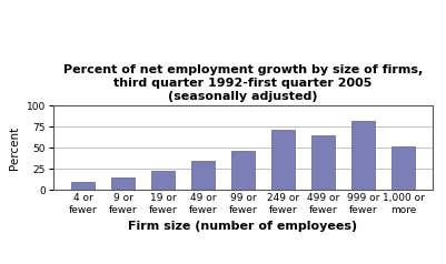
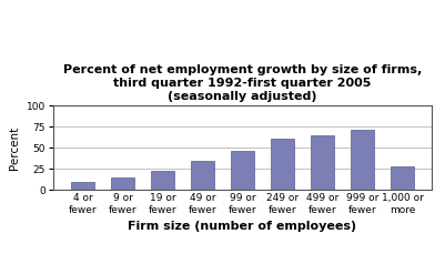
249 or fewer: 72 -> 61
999 or fewer: 82 -> 71
1,000 or more: 52 -> 28
